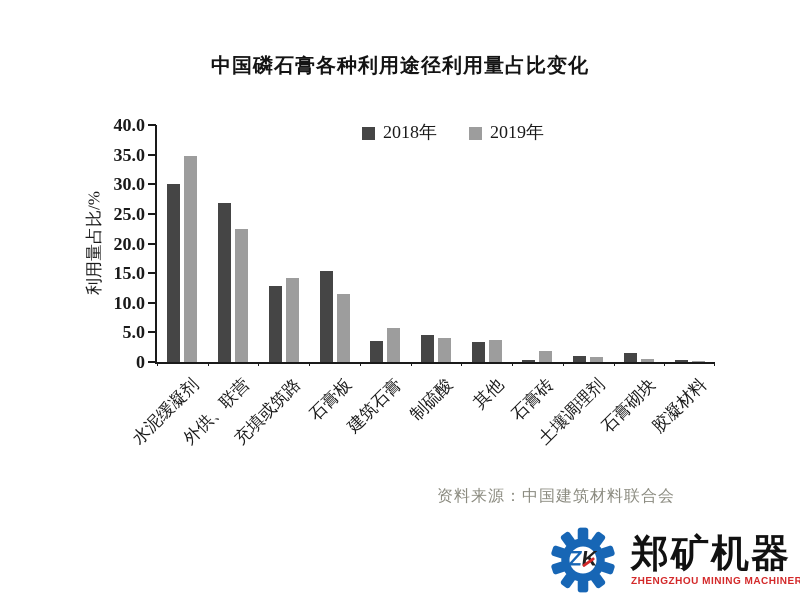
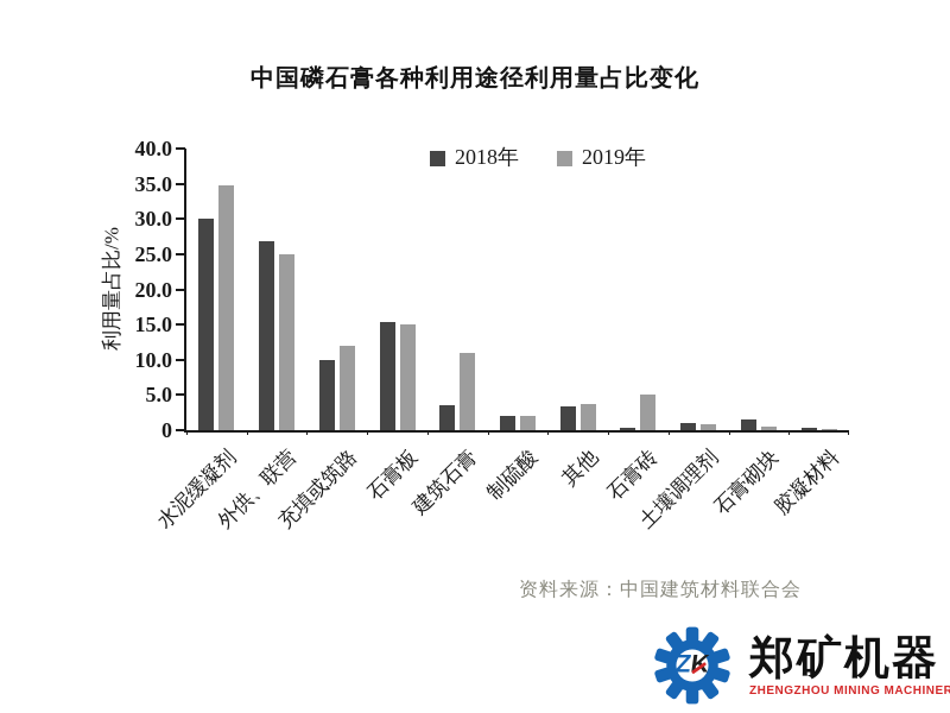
2019年/外供、联营: 22 -> 25
2018年/充填或筑路: 13 -> 10
2019年/充填或筑路: 14 -> 12
2019年/石膏板: 12 -> 15
2019年/建筑石膏: 6 -> 11
2018年/制硫酸: 4 -> 2
2019年/制硫酸: 4 -> 2
2019年/石膏砖: 2 -> 5
